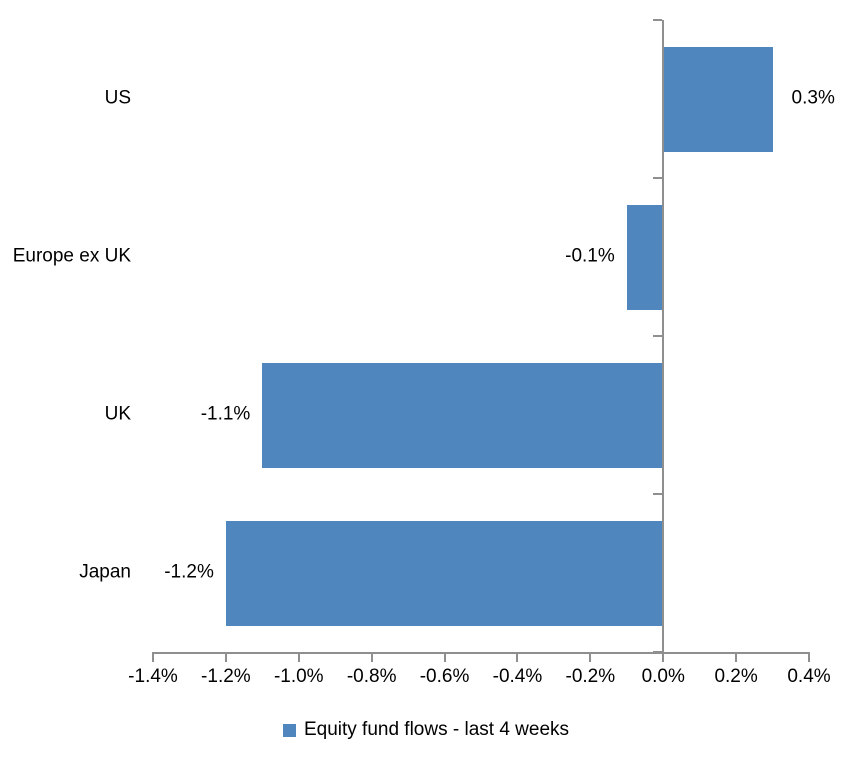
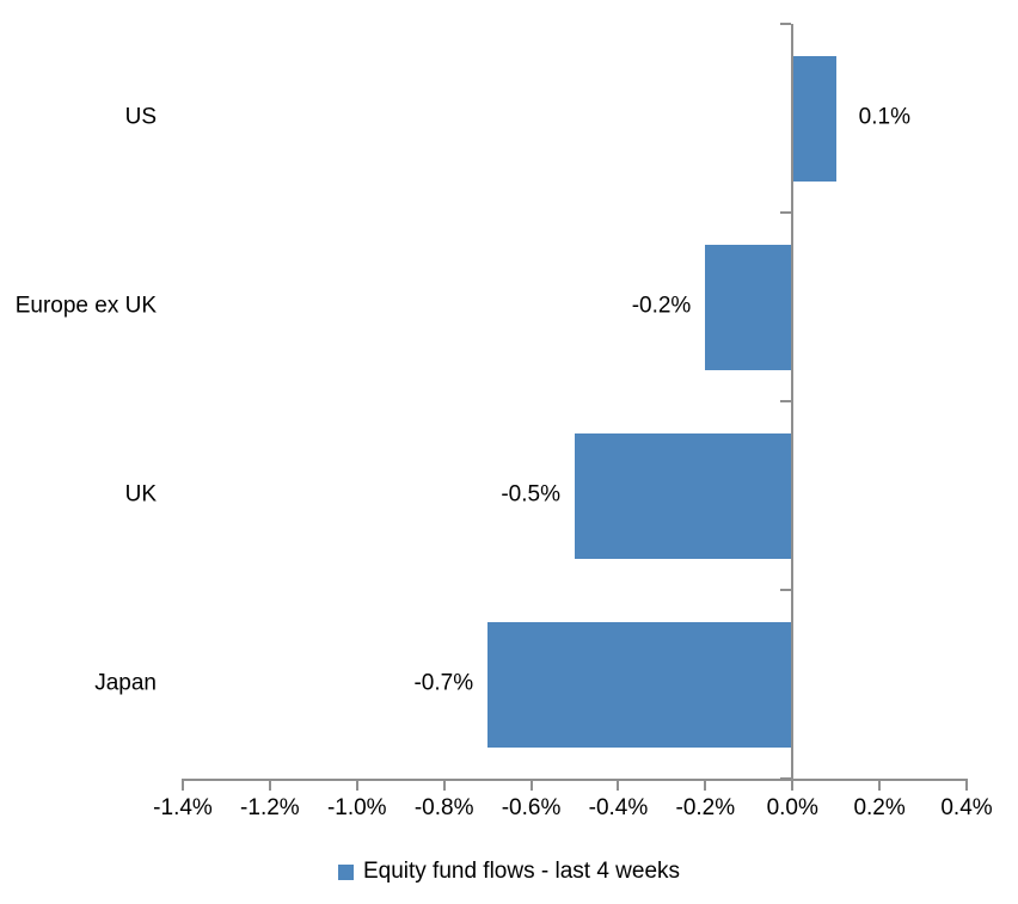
US: 0.3% -> 0.1%
Europe ex UK: -0.1% -> -0.2%
UK: -1.1% -> -0.5%
Japan: -1.2% -> -0.7%
